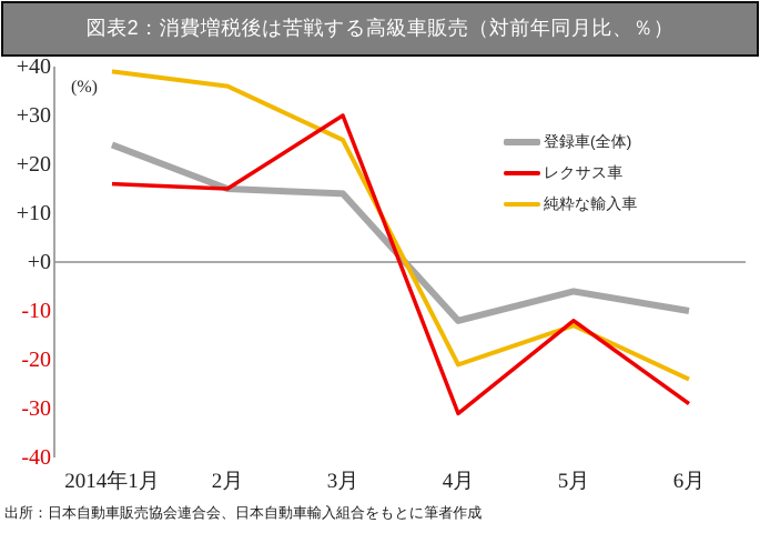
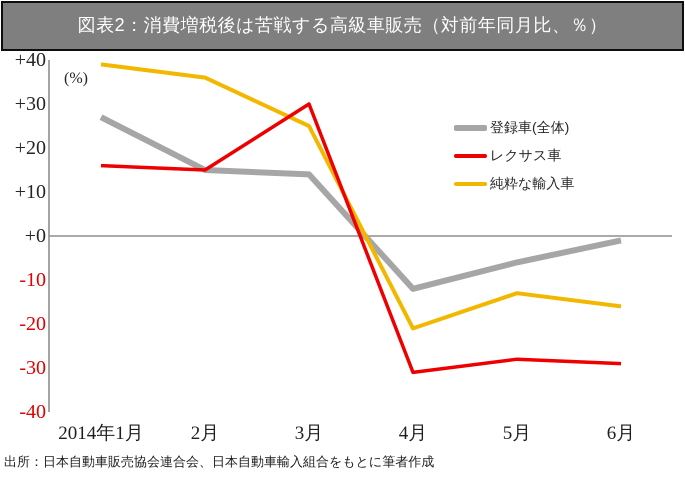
登録車(全体)/2014年1月: 24 -> 27
レクサス車/5月: -12 -> -28
登録車(全体)/6月: -10 -> -1
純粋な輸入車/6月: -24 -> -16
